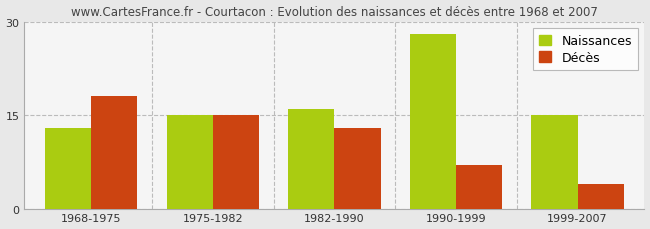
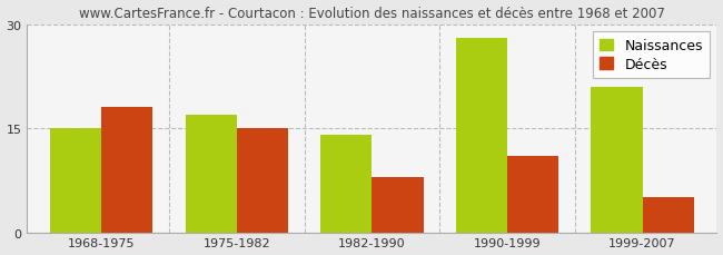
Naissances/1968-1975: 13 -> 15
Naissances/1975-1982: 15 -> 17
Naissances/1982-1990: 16 -> 14
Décès/1982-1990: 13 -> 8
Décès/1990-1999: 7 -> 11
Naissances/1999-2007: 15 -> 21
Décès/1999-2007: 4 -> 5
